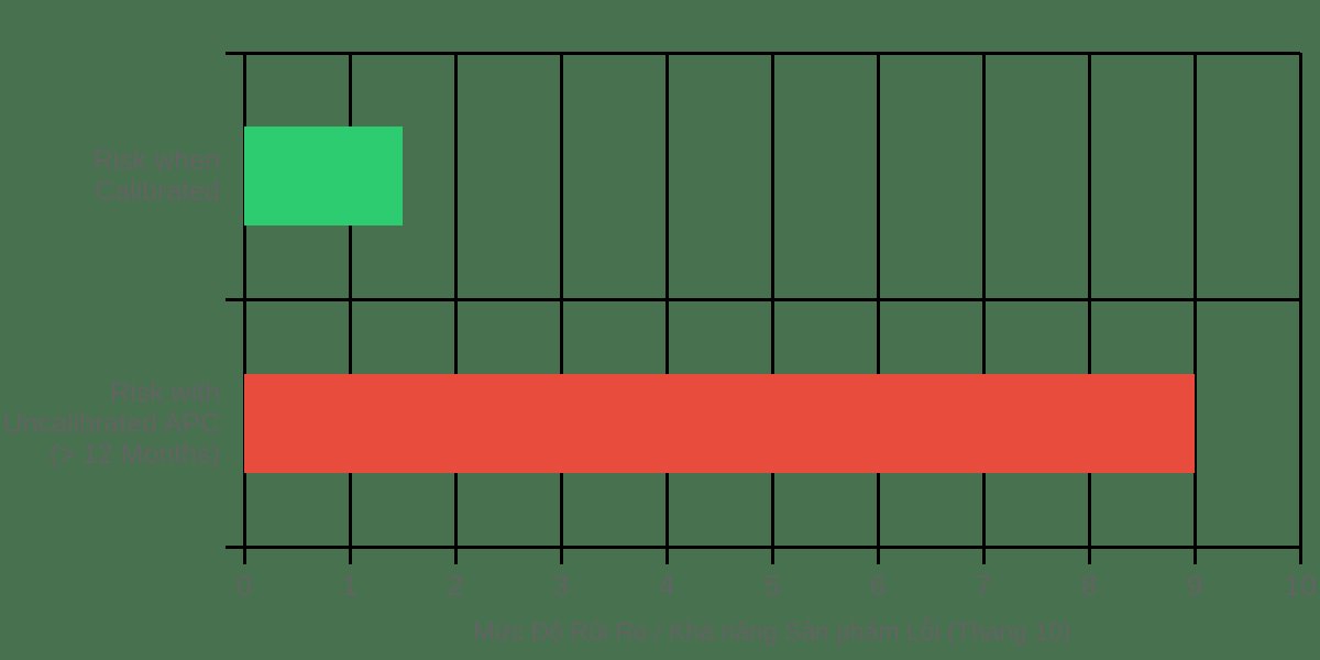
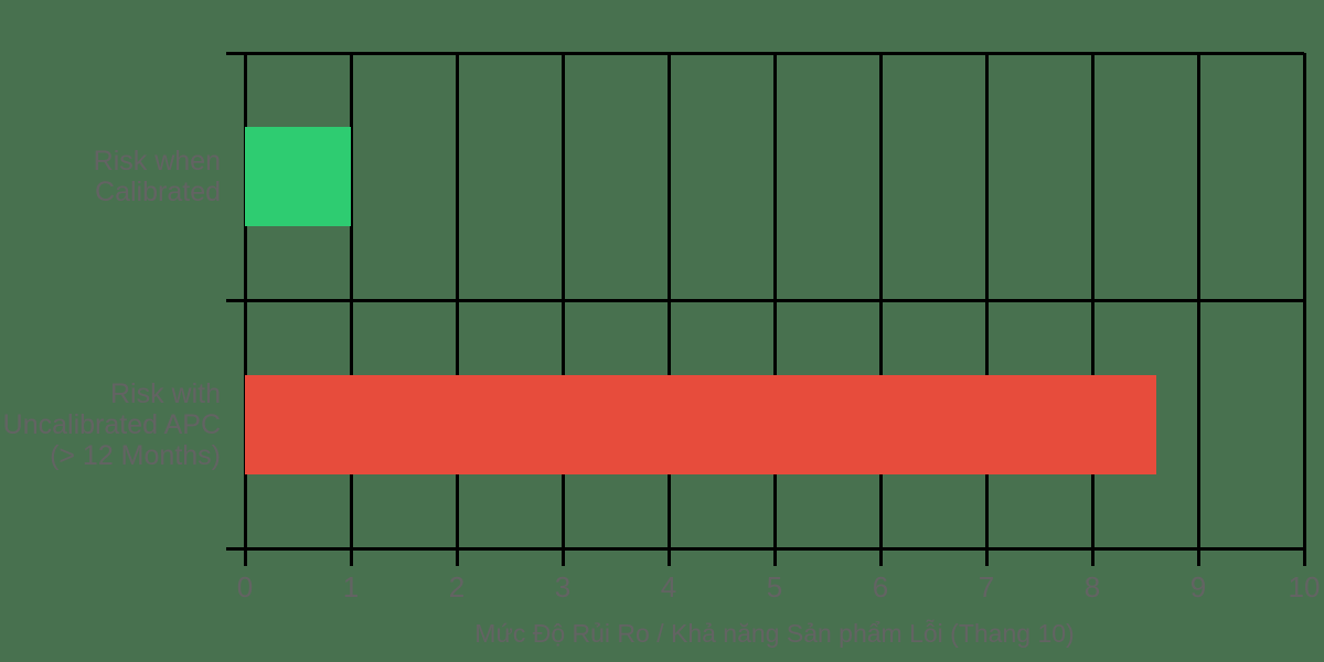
Risk when Calibrated: 1.5 -> 1.0
Risk with Uncalibrated APC (> 12 Months): 9.0 -> 8.6
